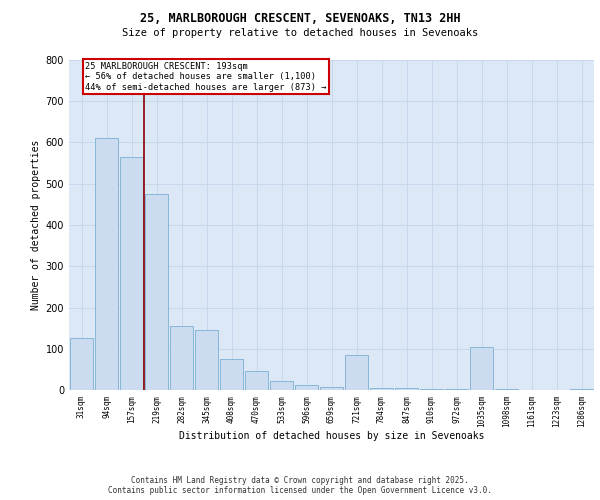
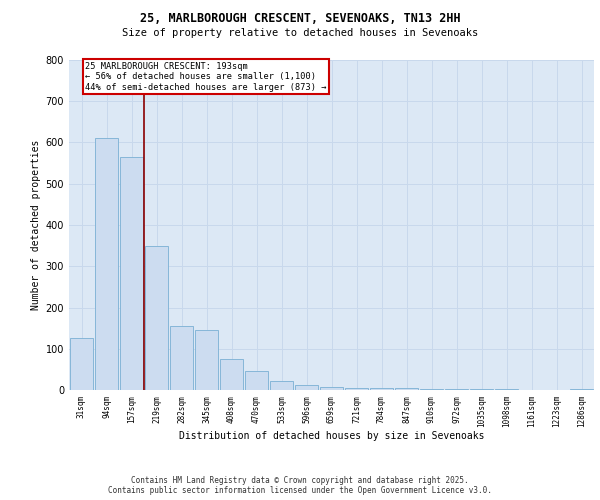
219sqm: 475 -> 350
721sqm: 85 -> 5
1035sqm: 105 -> 2
